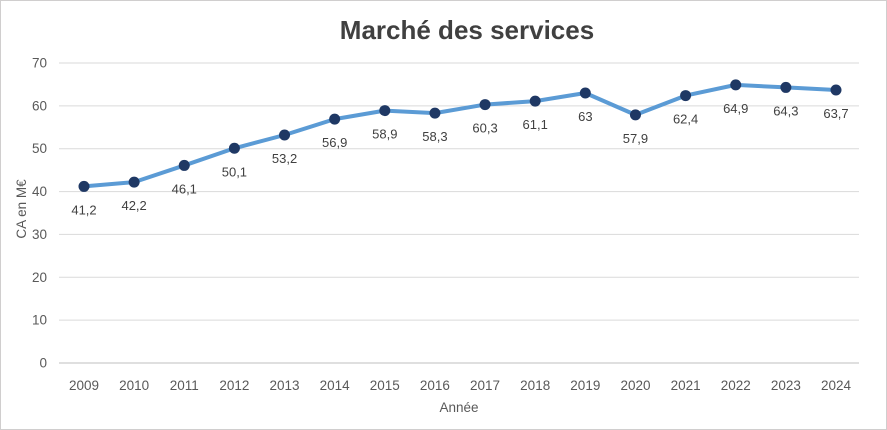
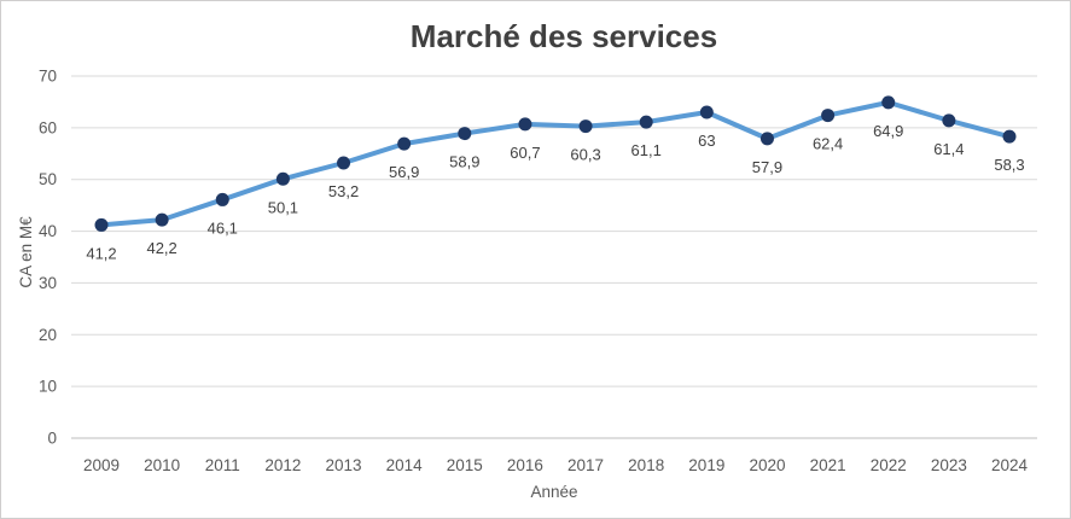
2016: 58,3 -> 60,7
2023: 64,3 -> 61,4
2024: 63,7 -> 58,3
